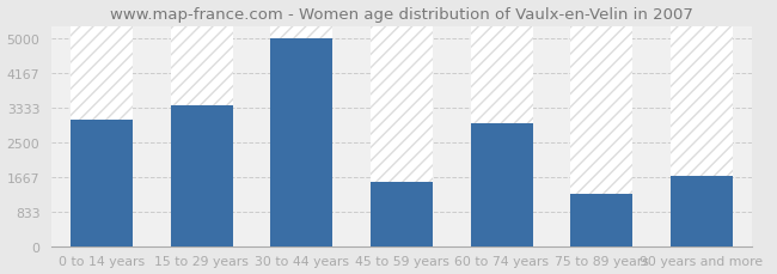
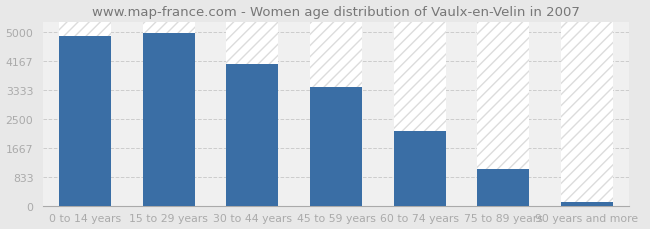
0 to 14 years: 3050 -> 4870
15 to 29 years: 3400 -> 4970
30 to 44 years: 5000 -> 4070
45 to 59 years: 1550 -> 3430
60 to 74 years: 2950 -> 2150
75 to 89 years: 1250 -> 1050
90 years and more: 1700 -> 120
